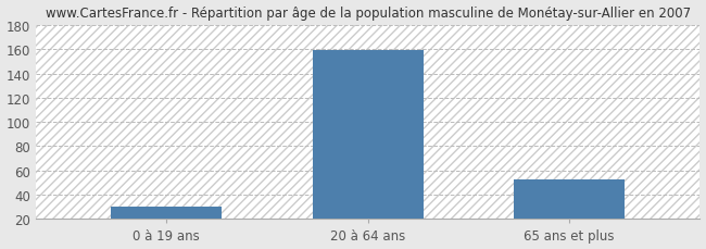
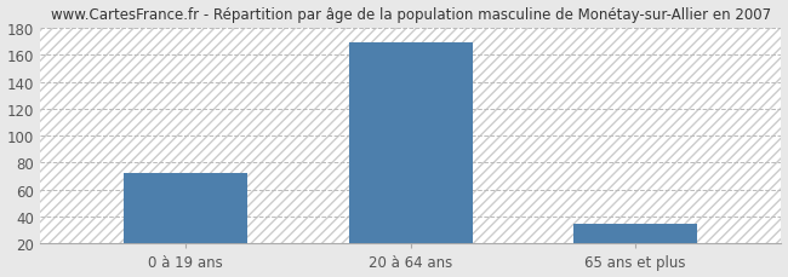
0 à 19 ans: 30 -> 72
20 à 64 ans: 159 -> 169
65 ans et plus: 53 -> 35
